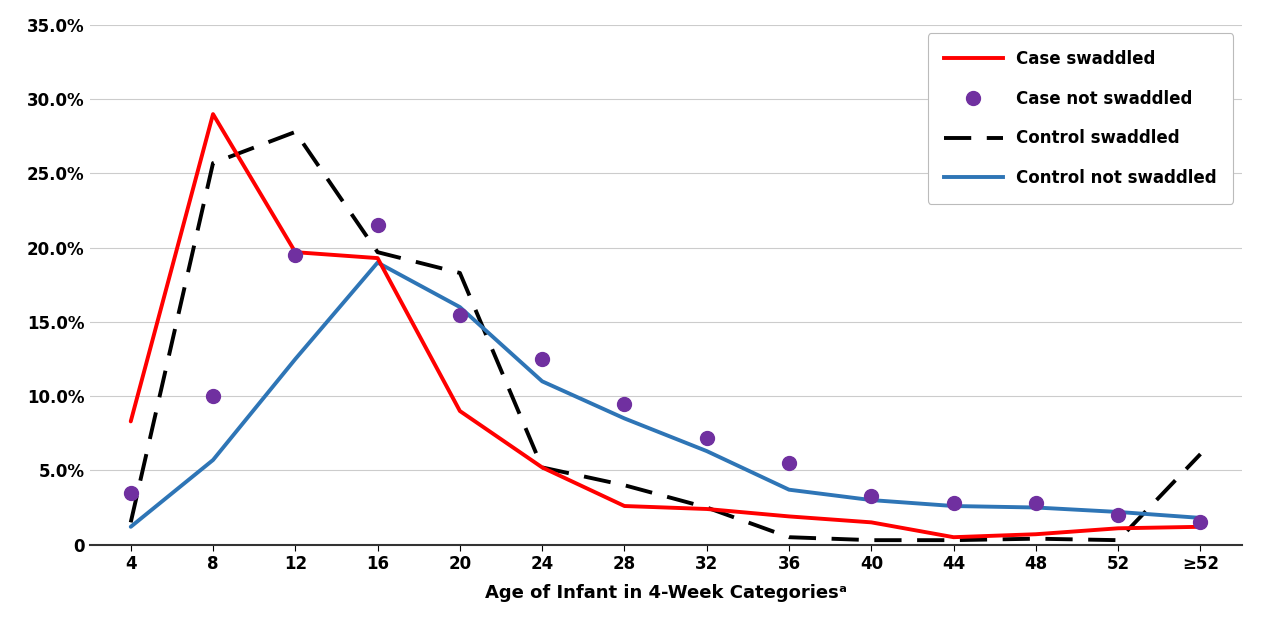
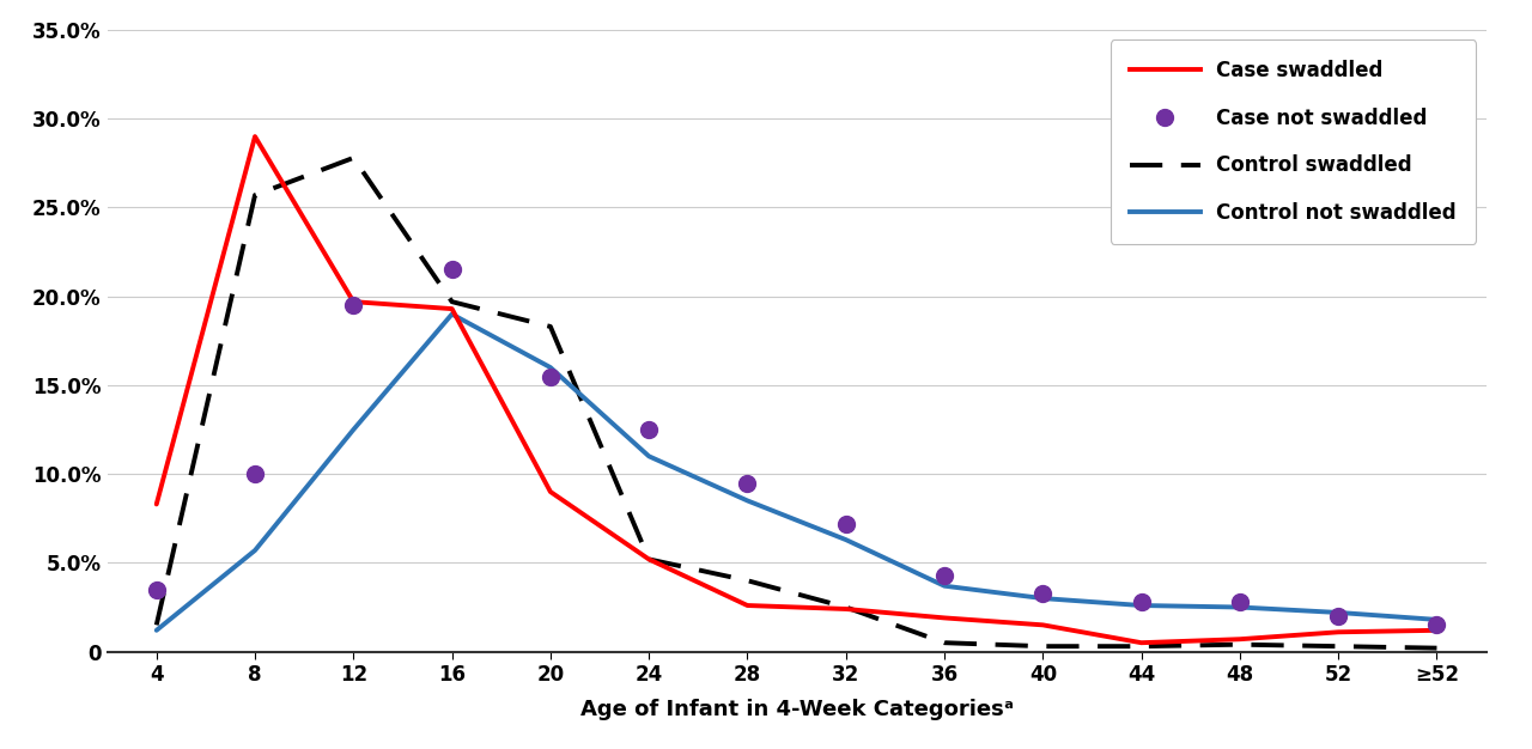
Case not swaddled/36: 5.5% -> 4.3%
Control swaddled/≥52: 6.1% -> 0.2%
